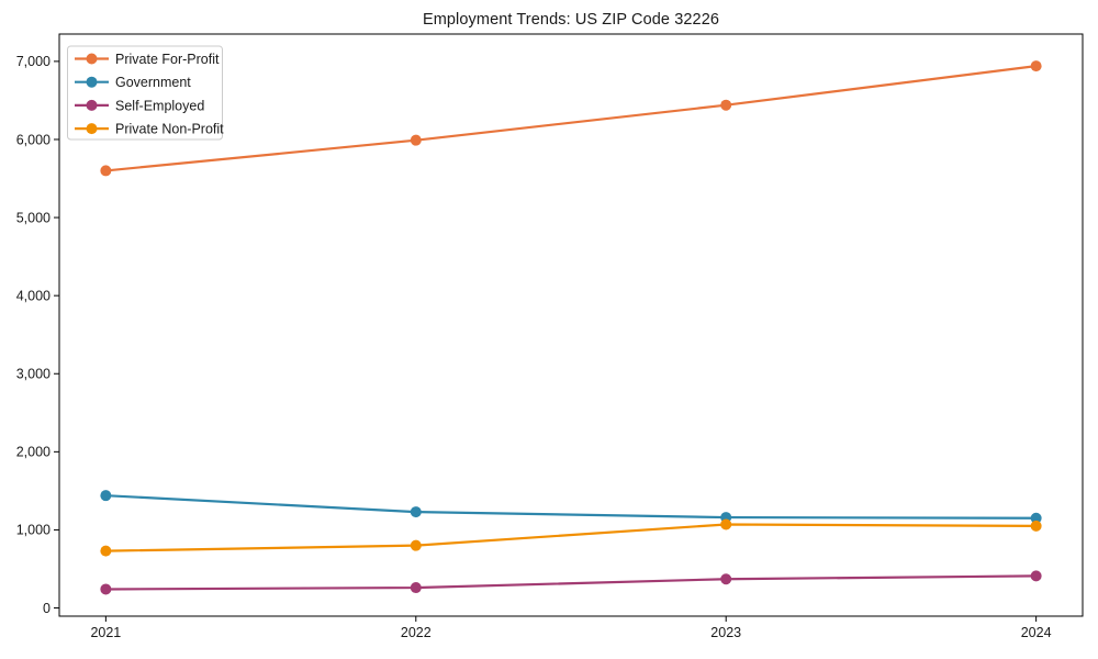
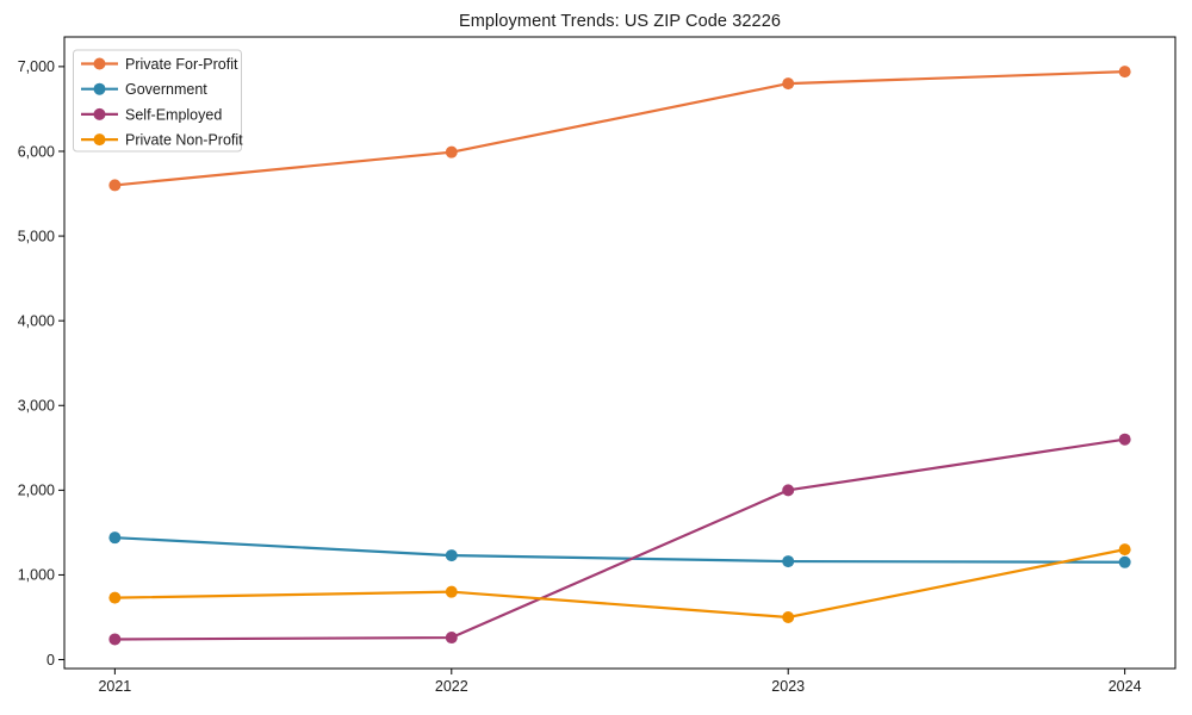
Private For-Profit/2023: 6400 -> 6800
Self-Employed/2023: 400 -> 2000
Private Non-Profit/2023: 1100 -> 500
Self-Employed/2024: 400 -> 2600
Private Non-Profit/2024: 1000 -> 1300
